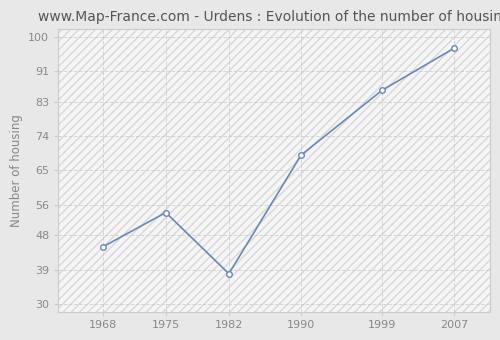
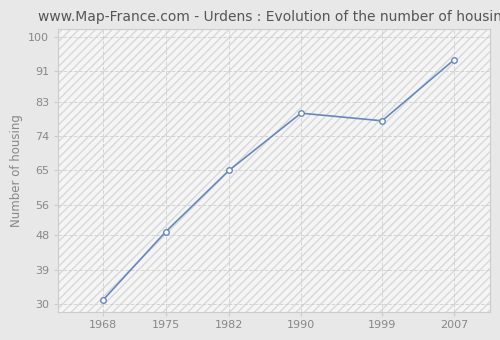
1968: 45 -> 31
1975: 54 -> 49
1982: 38 -> 65
1990: 69 -> 80
1999: 86 -> 78
2007: 97 -> 94
